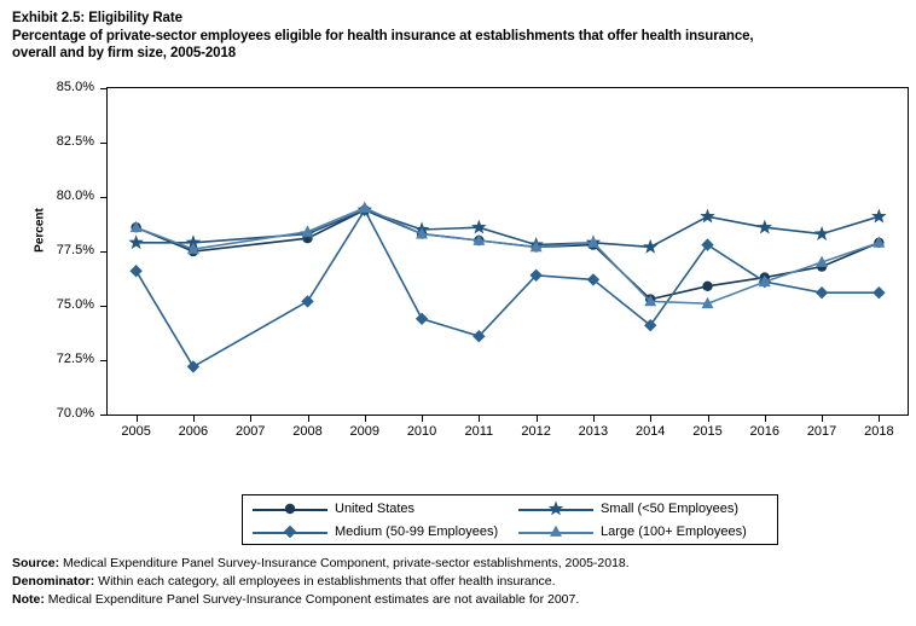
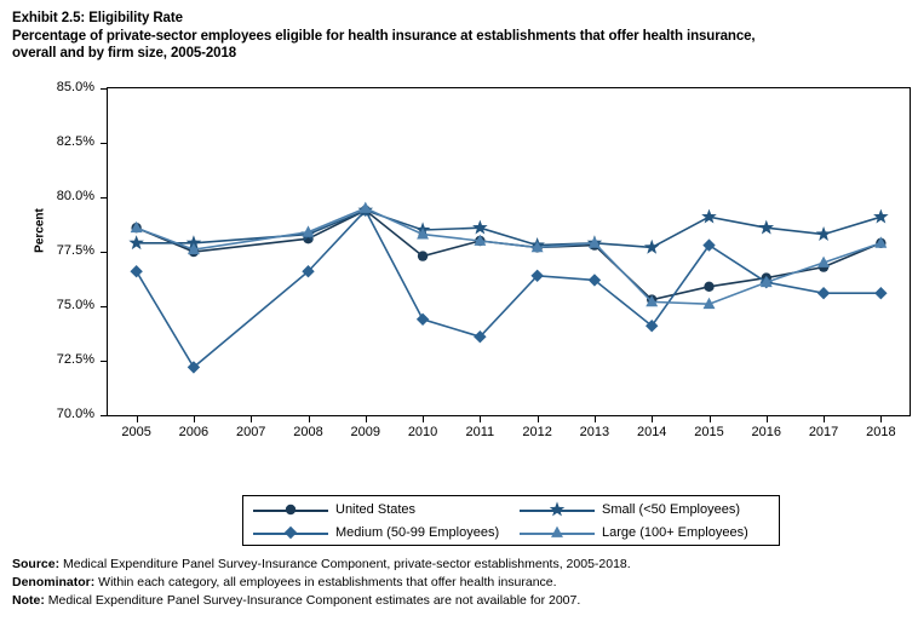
Medium (50-99 Employees)/2008: 75.2% -> 76.6%
United States/2010: 78.3% -> 77.3%
